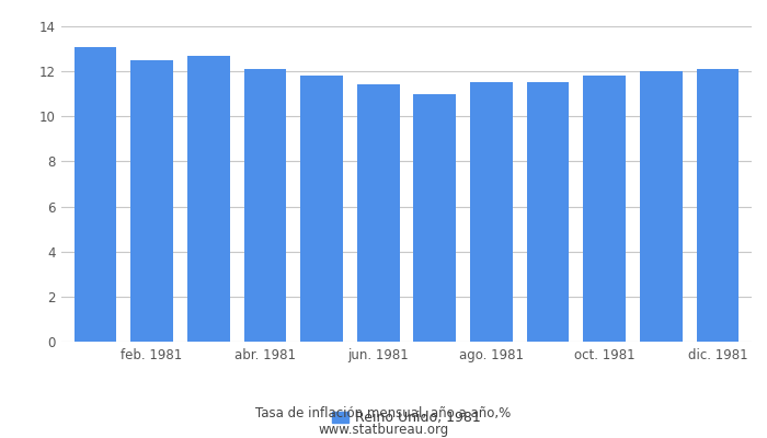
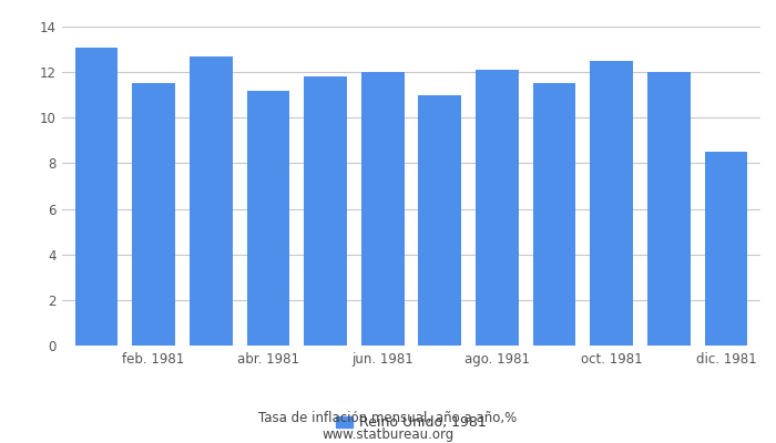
feb. 1981: 12.5 -> 11.5
abr. 1981: 12.1 -> 11.2
jun. 1981: 11.4 -> 12.0
ago. 1981: 11.5 -> 12.1
oct. 1981: 11.8 -> 12.5
dic. 1981: 12.1 -> 8.5
